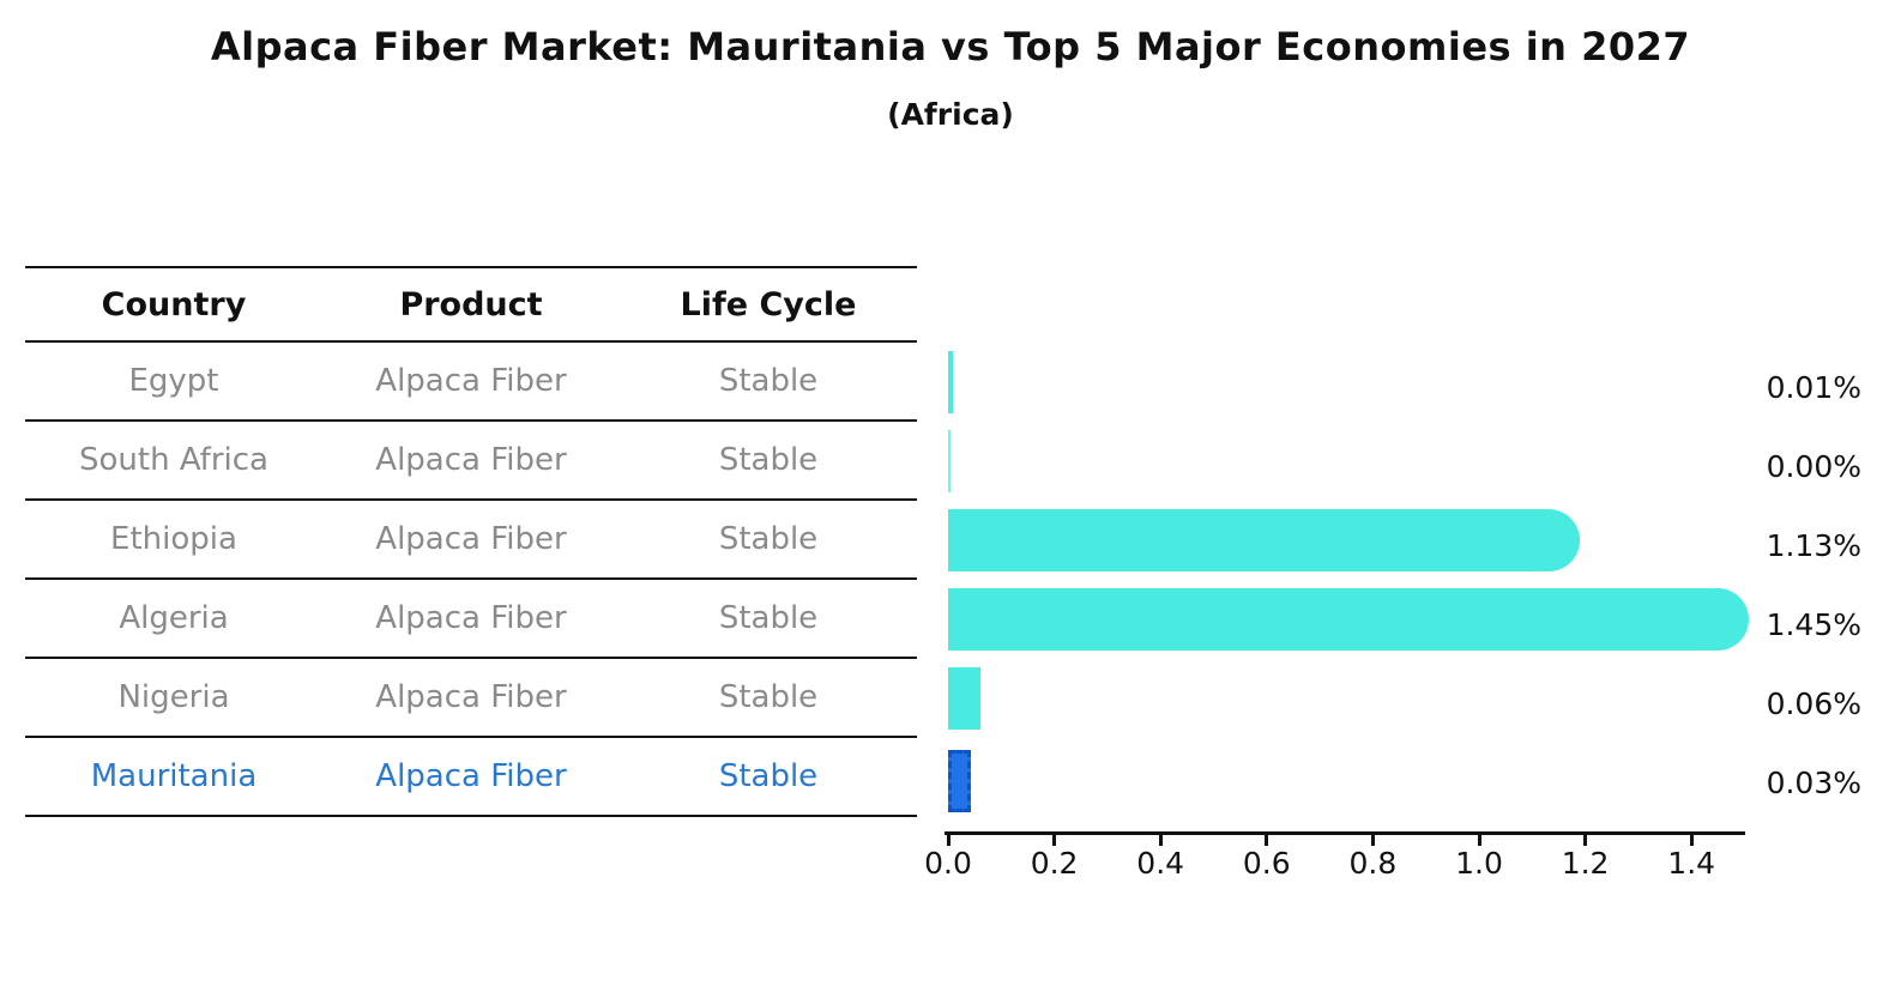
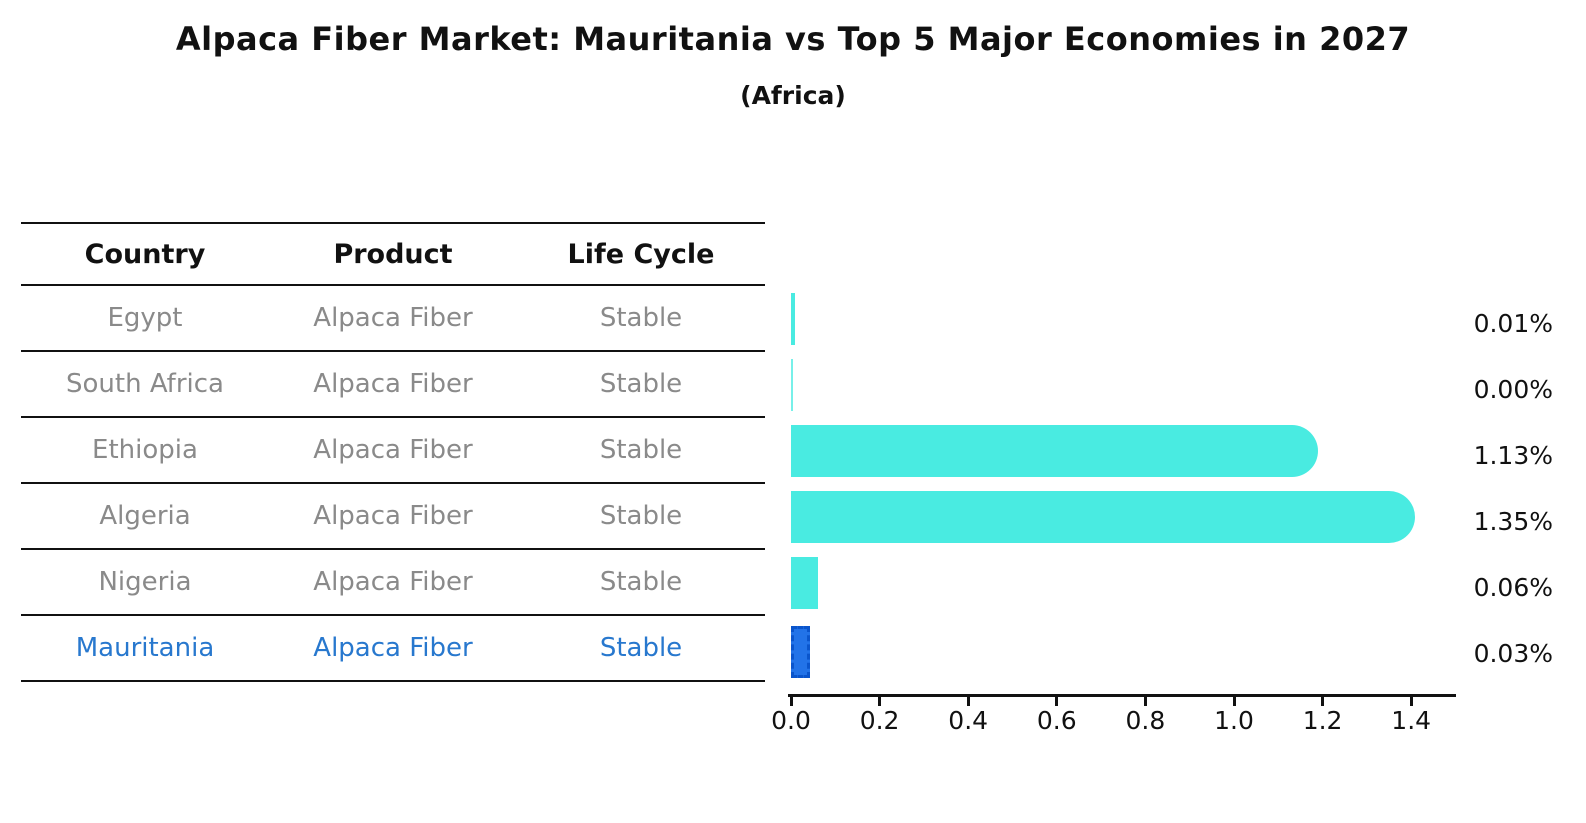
Algeria: 1.45% -> 1.35%
